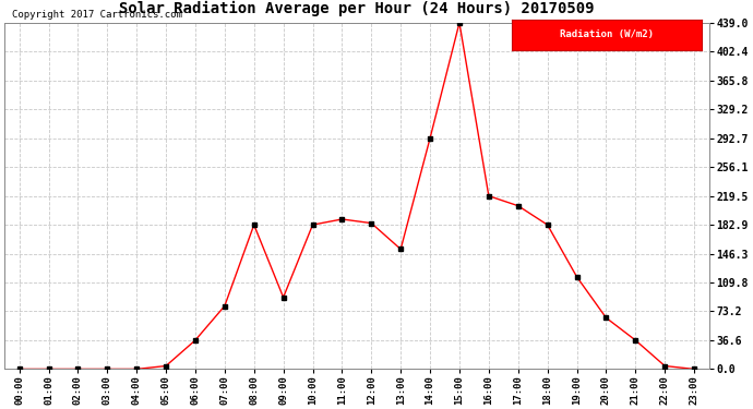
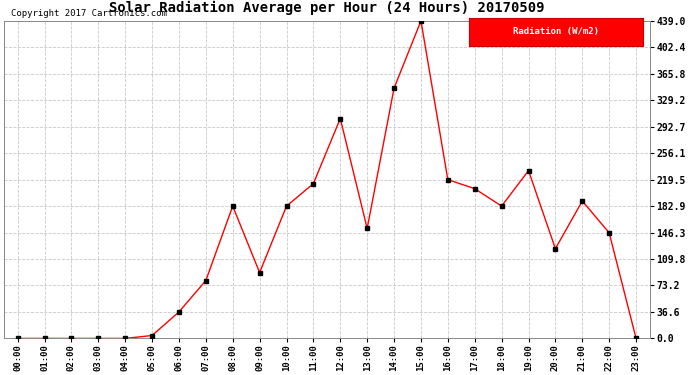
11:00: 190 -> 214
12:00: 185 -> 304
14:00: 293 -> 346
19:00: 117 -> 232
20:00: 65 -> 124
21:00: 37 -> 190
22:00: 4 -> 146
